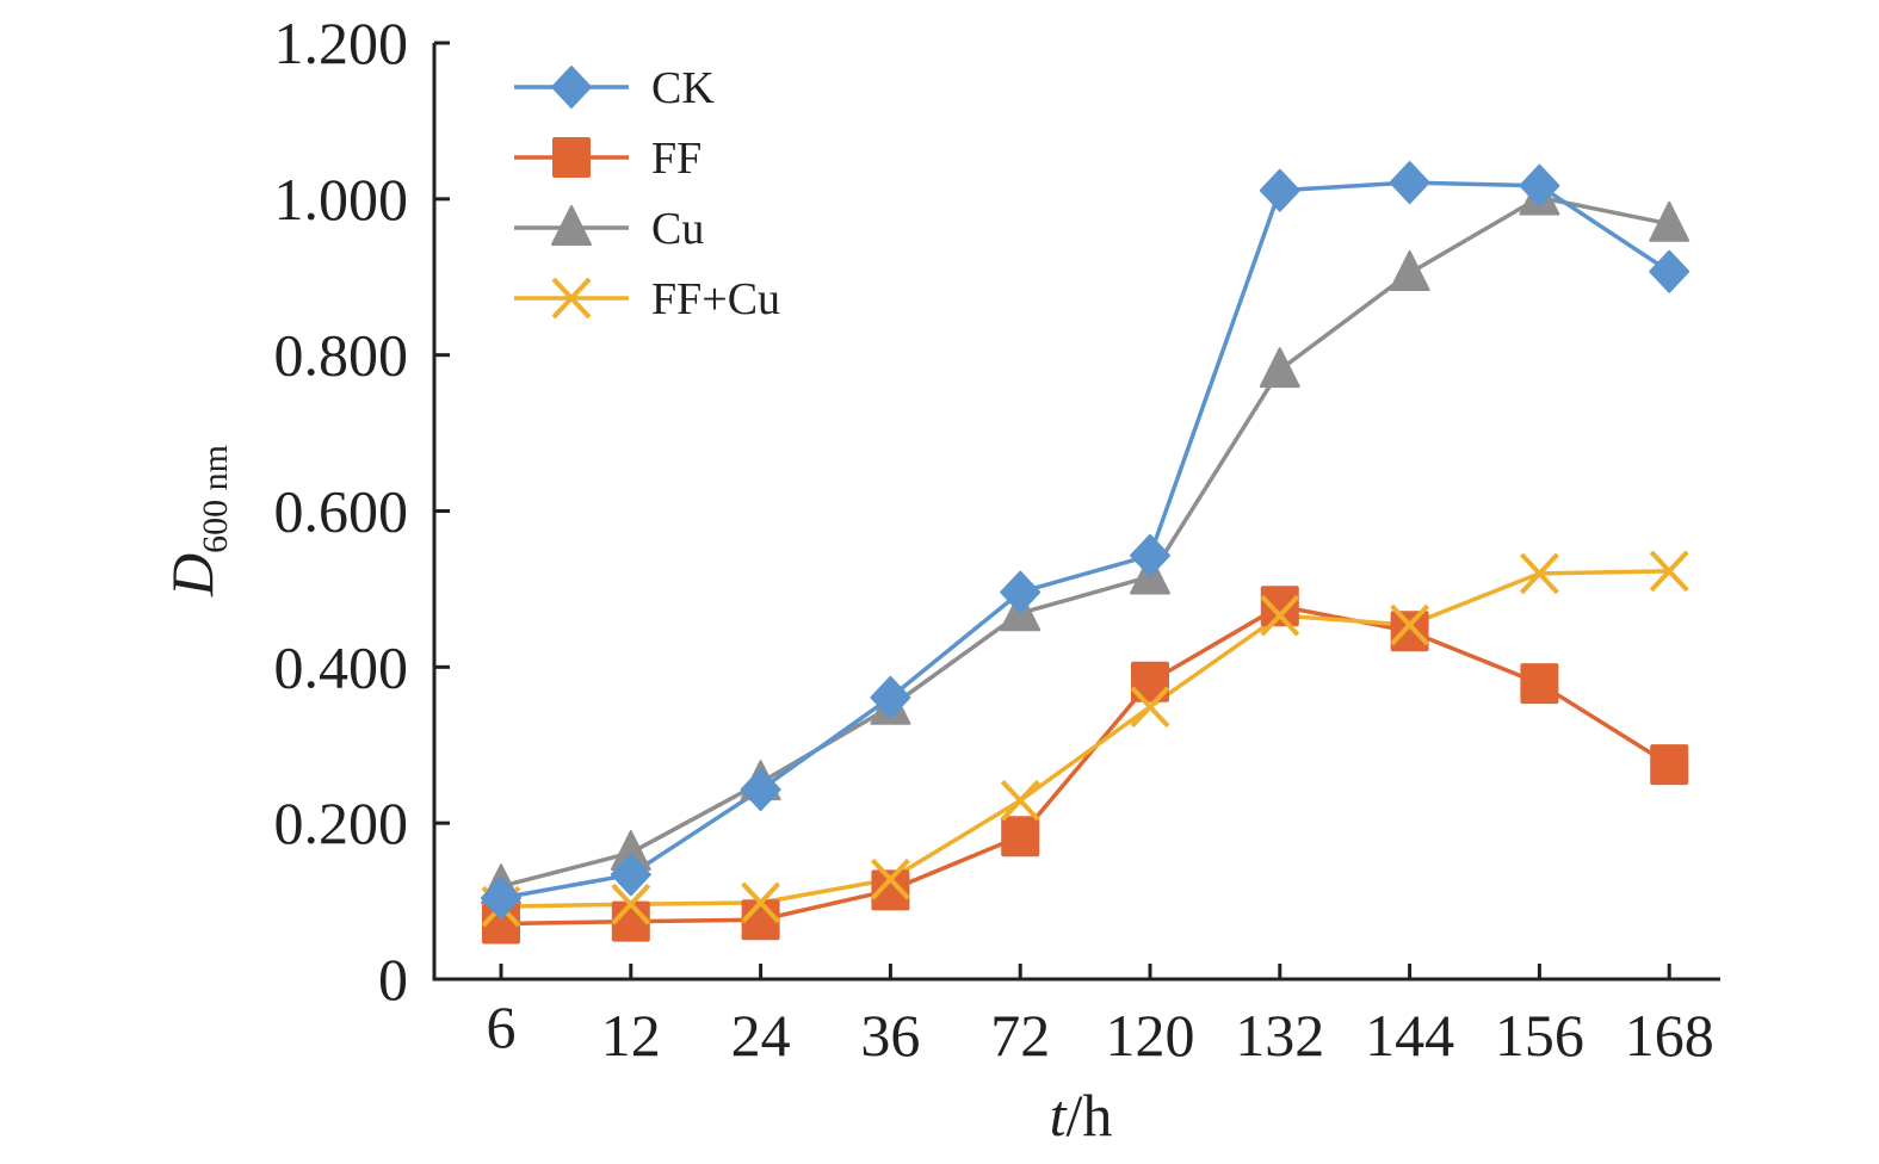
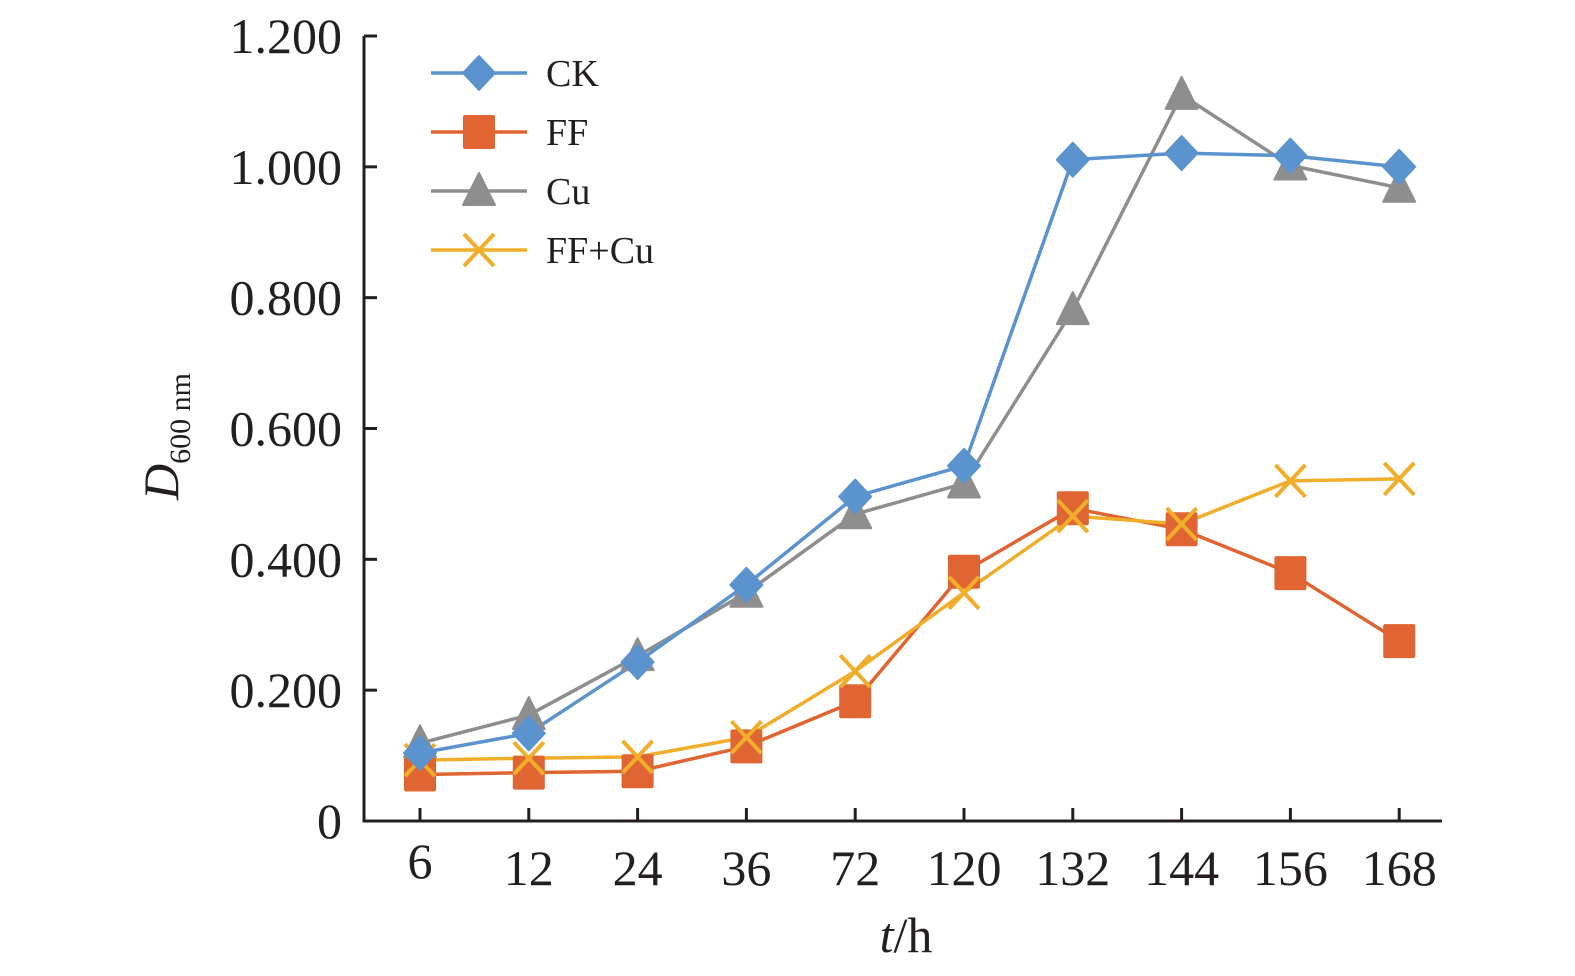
Cu/144: 0.91 -> 1.11
CK/168: 0.91 -> 1.00
